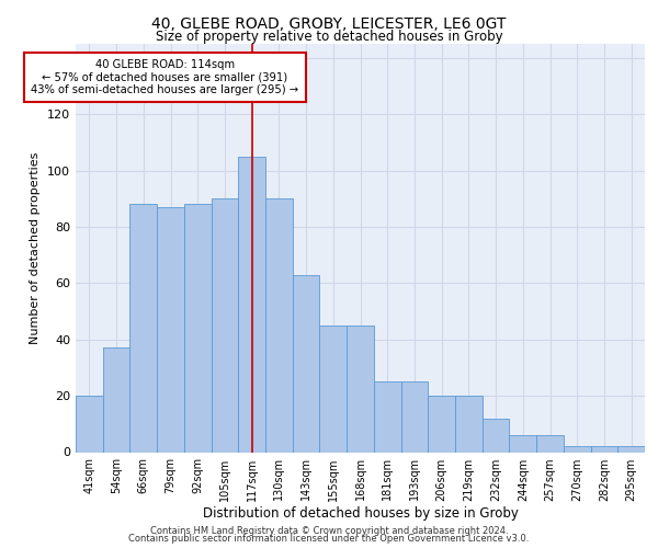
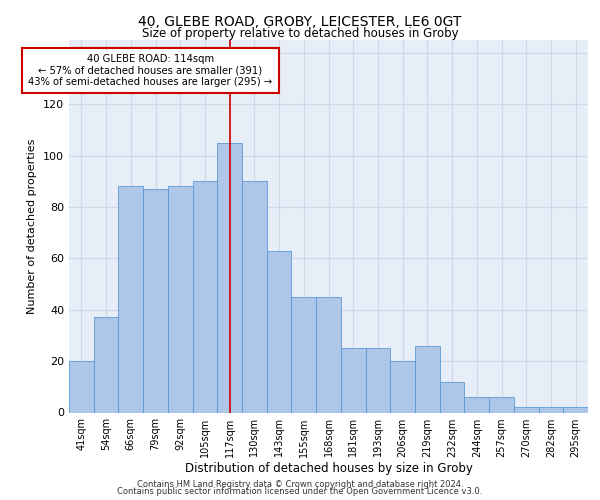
219sqm: 20 -> 26
